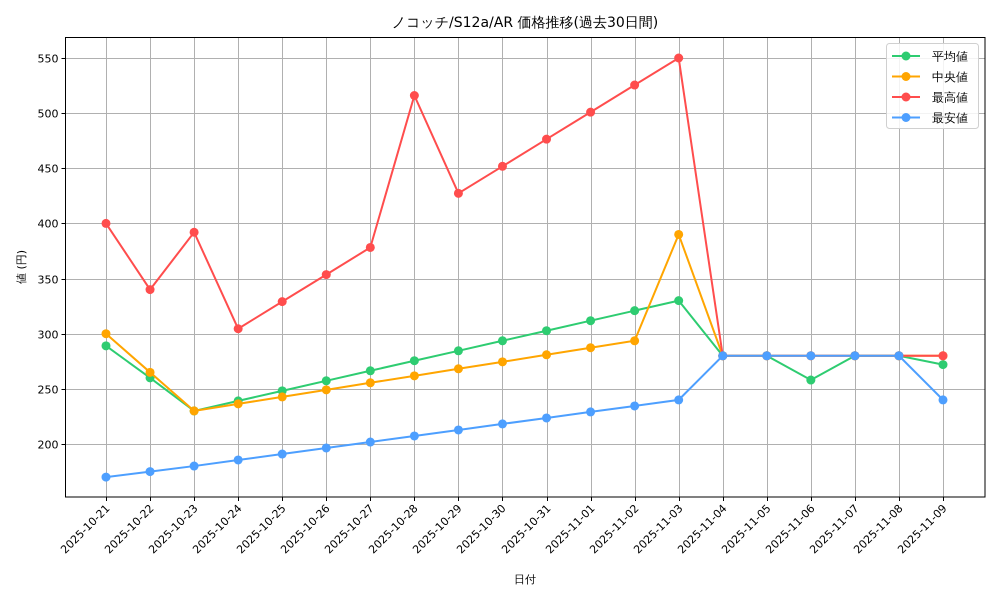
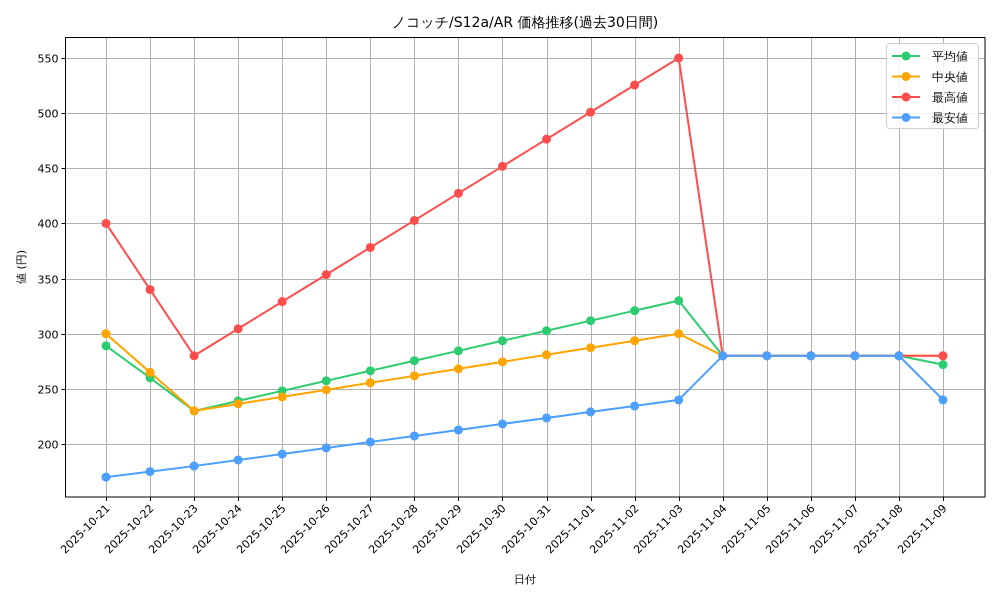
最高値/2025-10-23: 392 -> 280
最高値/2025-10-28: 516 -> 403
中央値/2025-11-03: 390 -> 300
平均値/2025-11-06: 258 -> 280
